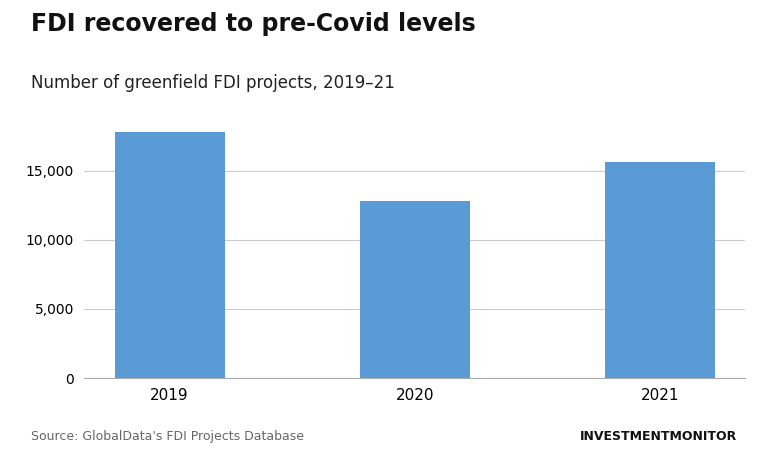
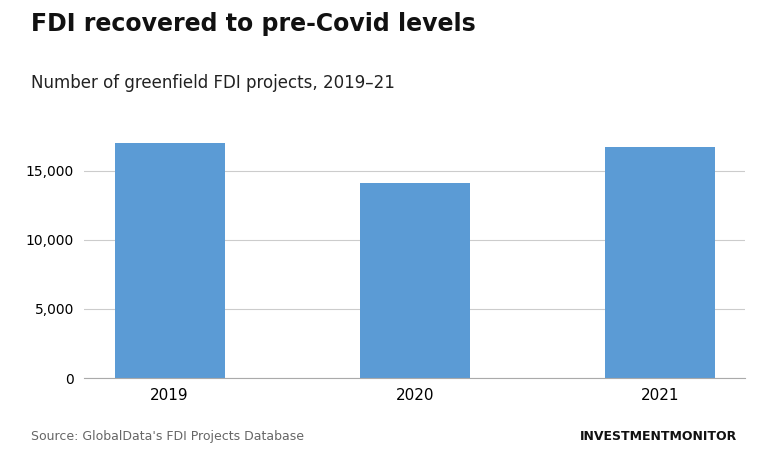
2019: 17,800 -> 17,000
2020: 12,800 -> 14,100
2021: 15,600 -> 16,700
